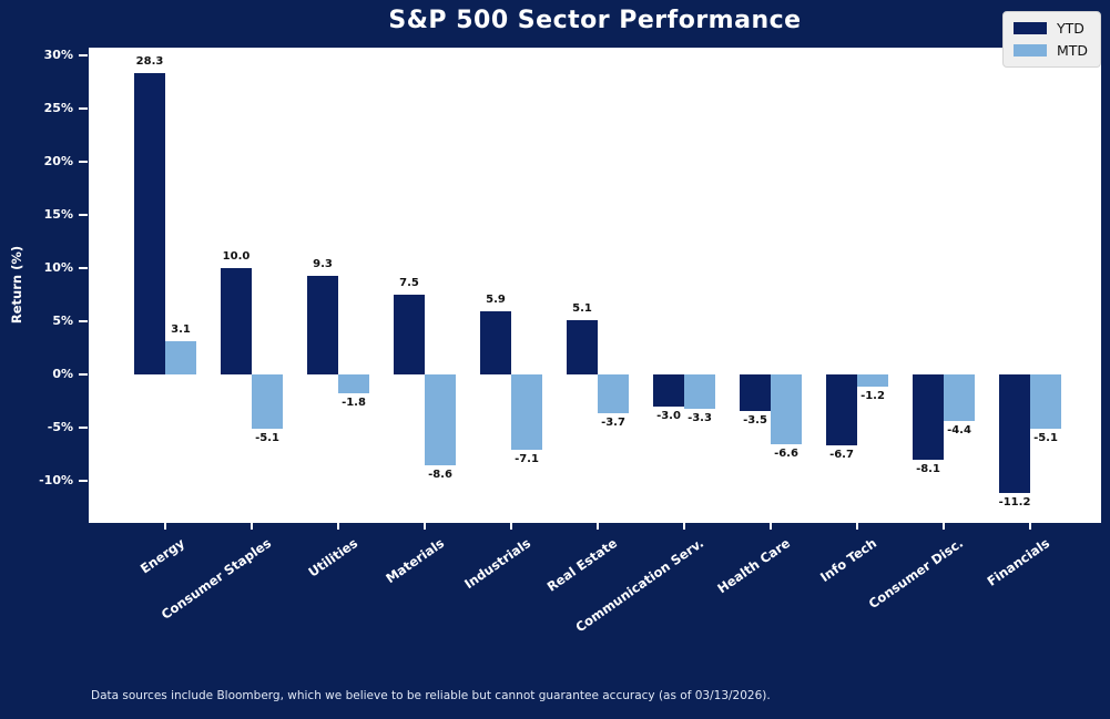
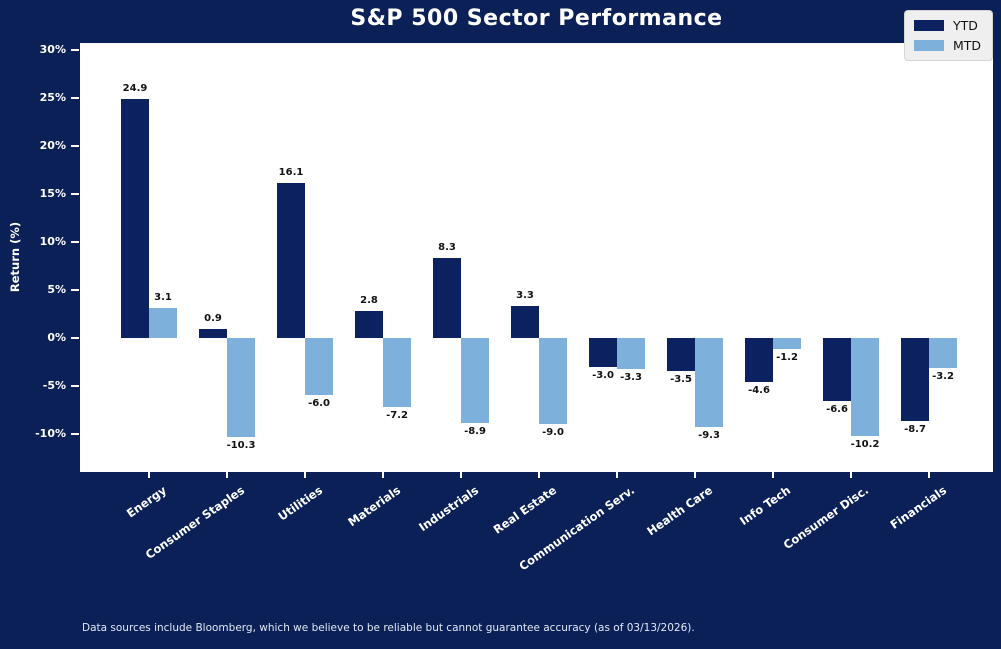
YTD/Energy: 28.3 -> 24.9
YTD/Consumer Staples: 10.0 -> 0.9
MTD/Consumer Staples: -5.1 -> -10.3
YTD/Utilities: 9.3 -> 16.1
MTD/Utilities: -1.8 -> -6.0
YTD/Materials: 7.5 -> 2.8
MTD/Materials: -8.6 -> -7.2
YTD/Industrials: 5.9 -> 8.3
MTD/Industrials: -7.1 -> -8.9
YTD/Real Estate: 5.1 -> 3.3
MTD/Real Estate: -3.7 -> -9.0
MTD/Health Care: -6.6 -> -9.3
YTD/Info Tech: -6.7 -> -4.6
YTD/Consumer Disc.: -8.1 -> -6.6
MTD/Consumer Disc.: -4.4 -> -10.2
YTD/Financials: -11.2 -> -8.7
MTD/Financials: -5.1 -> -3.2
